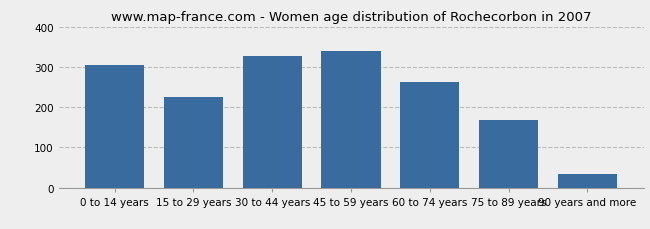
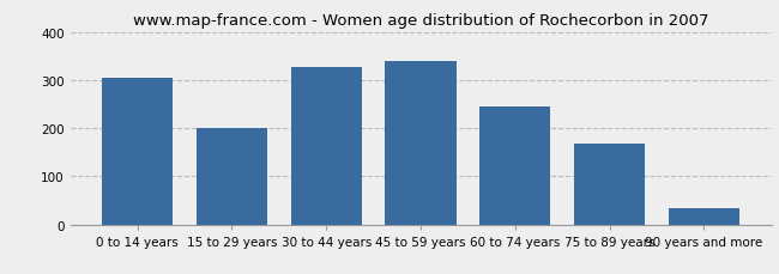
15 to 29 years: 226 -> 200
60 to 74 years: 262 -> 245
